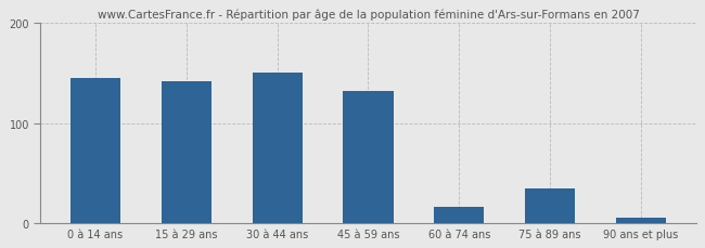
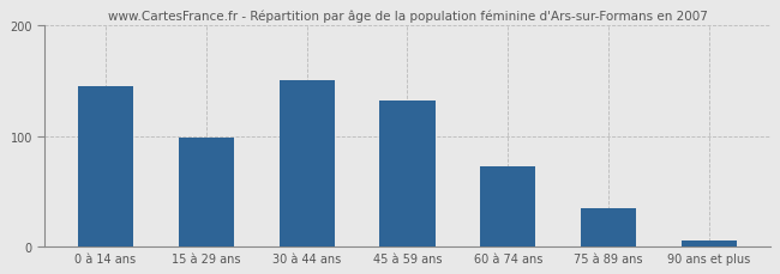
15 à 29 ans: 142 -> 98
60 à 74 ans: 16 -> 72
